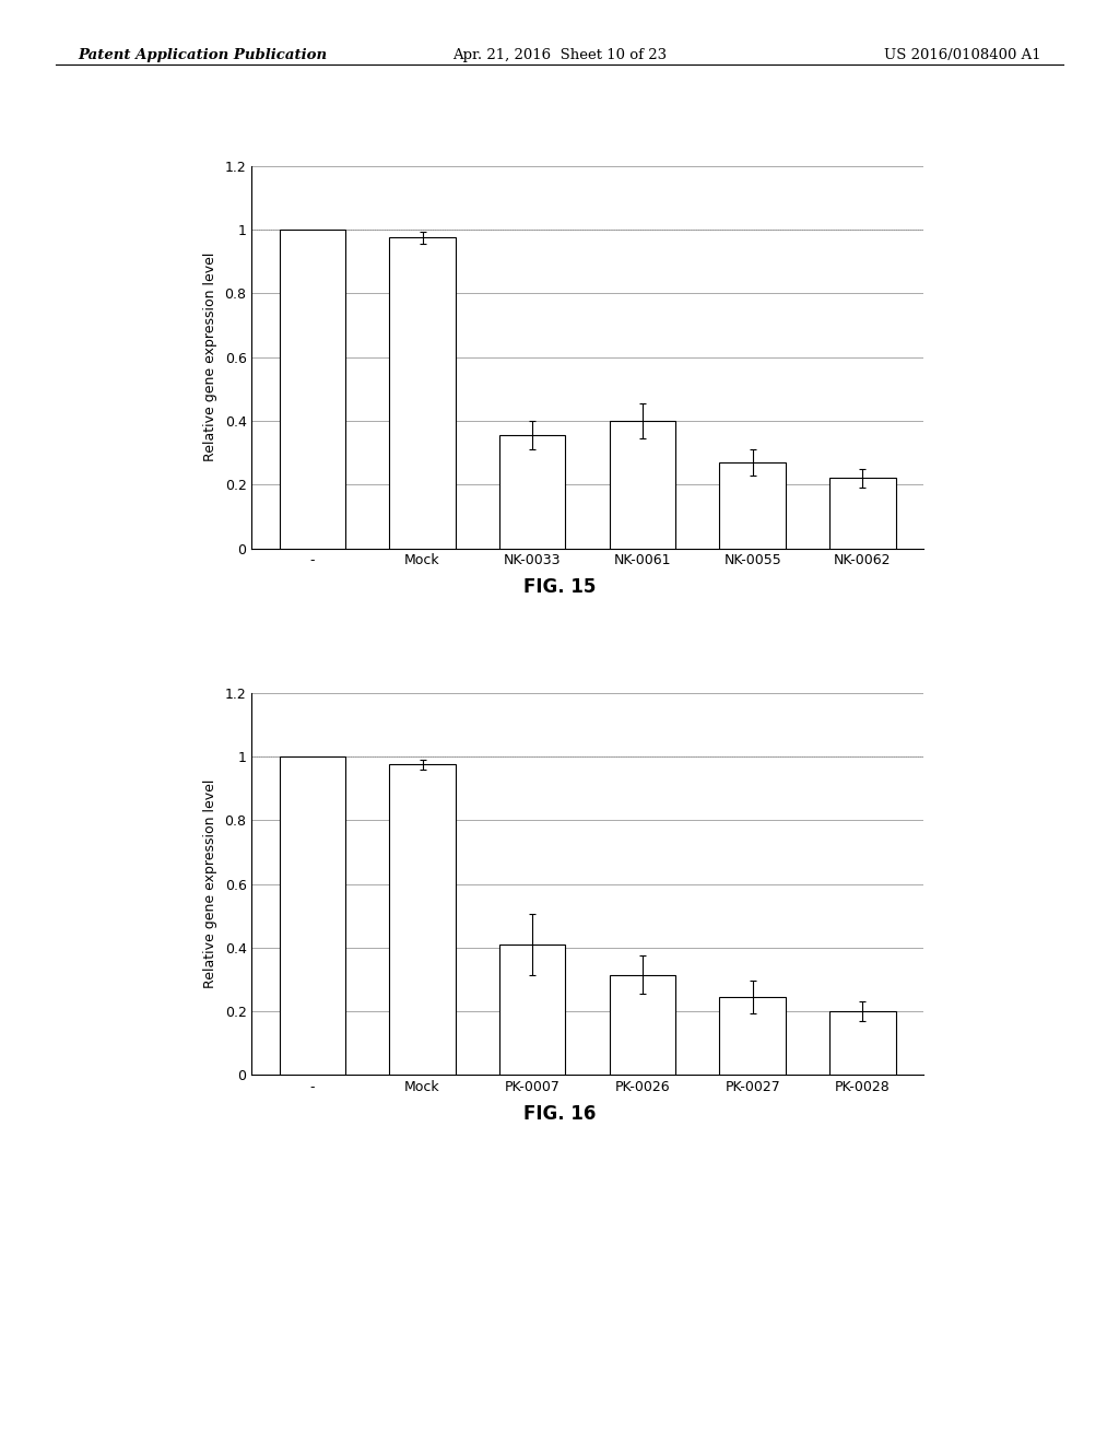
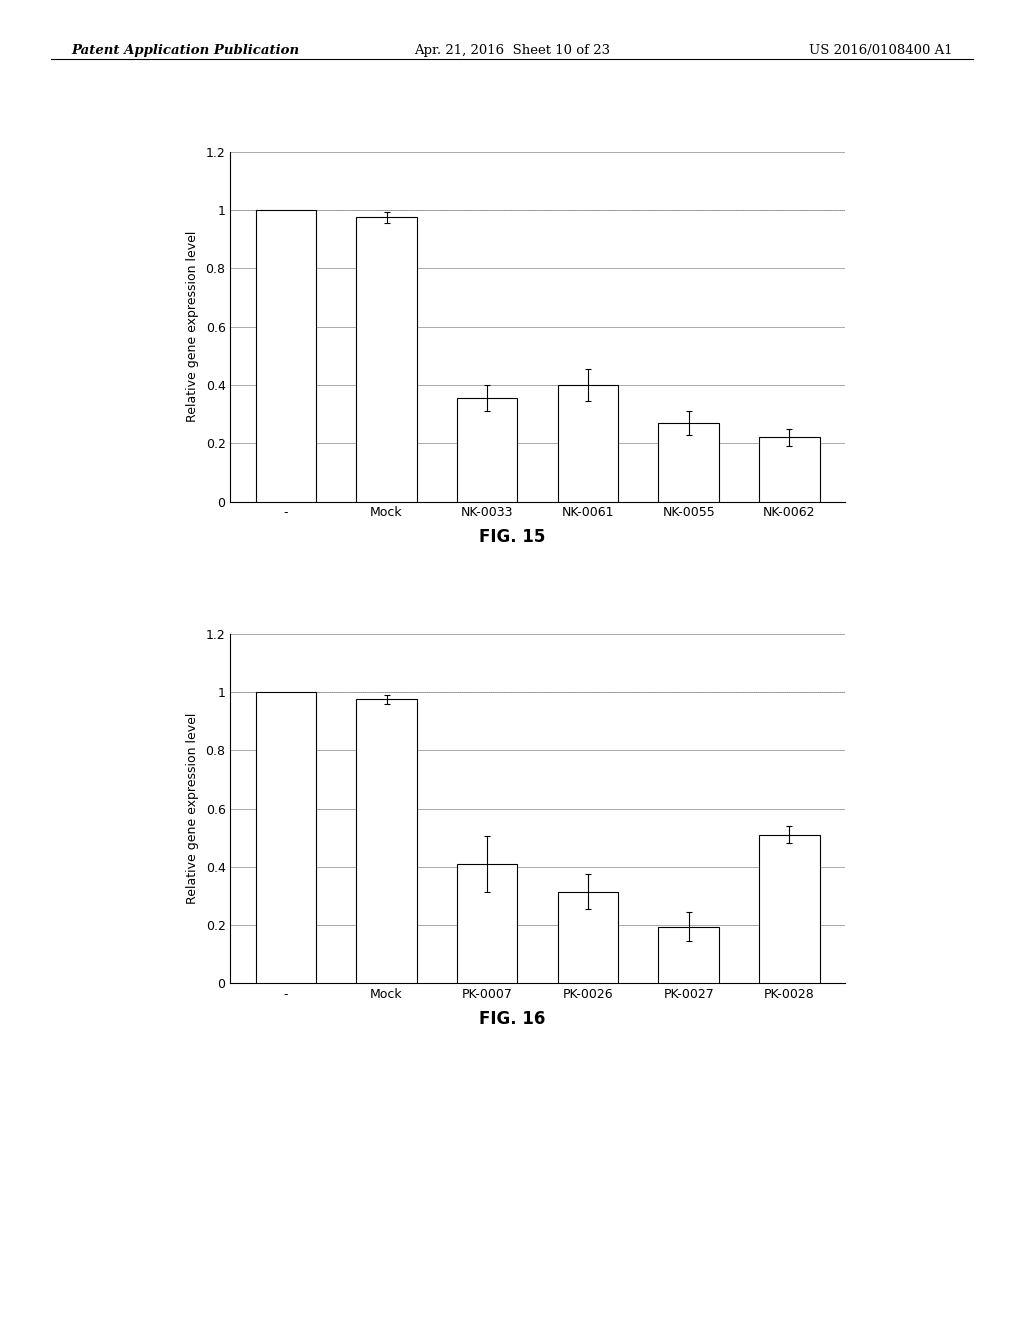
PK-0027: 0.245 -> 0.195
PK-0028: 0.200 -> 0.510
